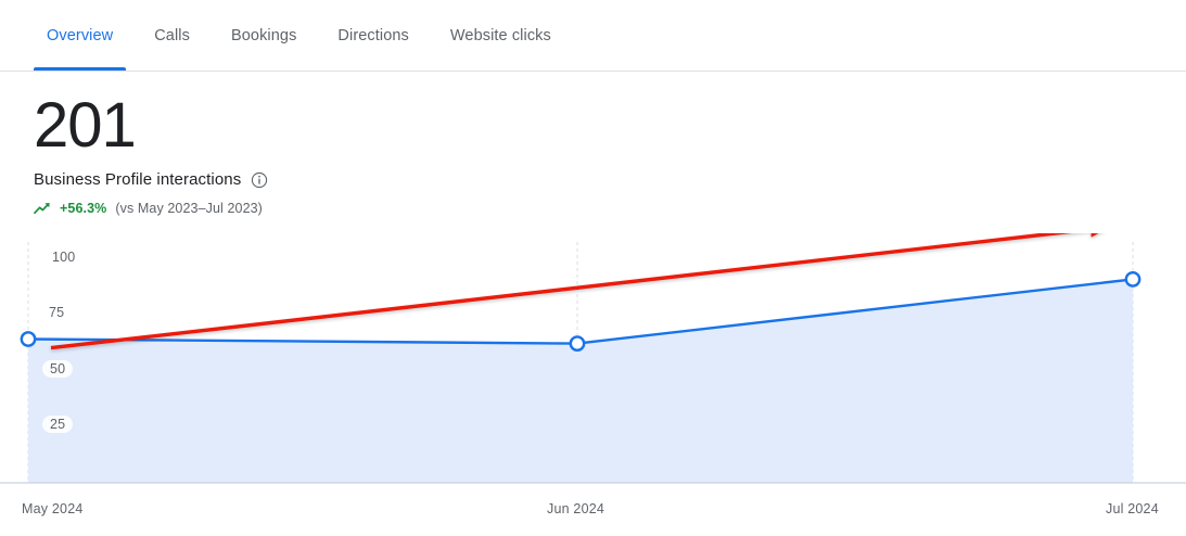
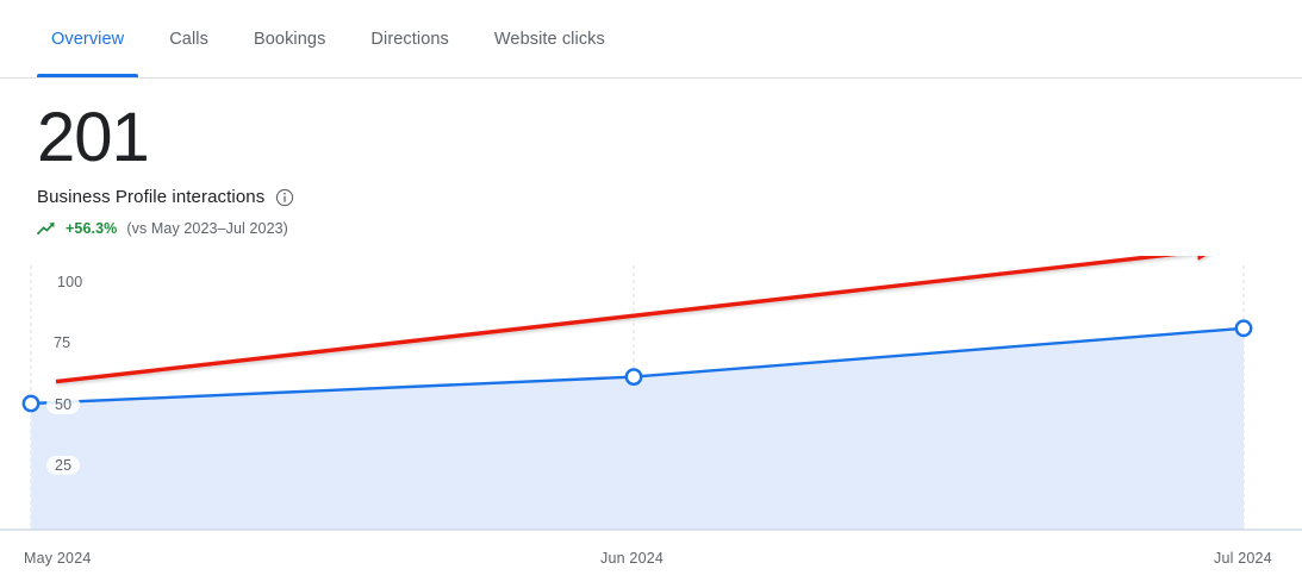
May 2024: 63 -> 50
Jul 2024: 90 -> 81
